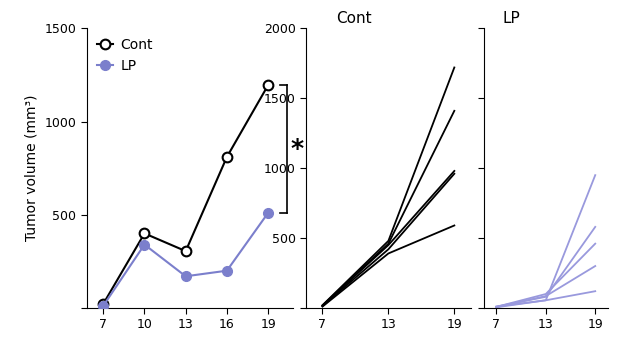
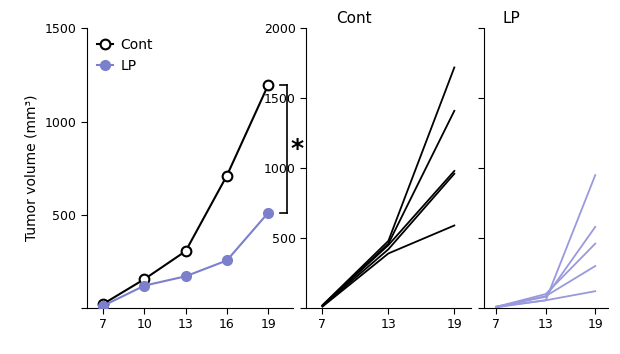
Cont/10: 400 -> 160
LP/10: 340 -> 120
Cont/16: 810 -> 710
LP/16: 200 -> 260
